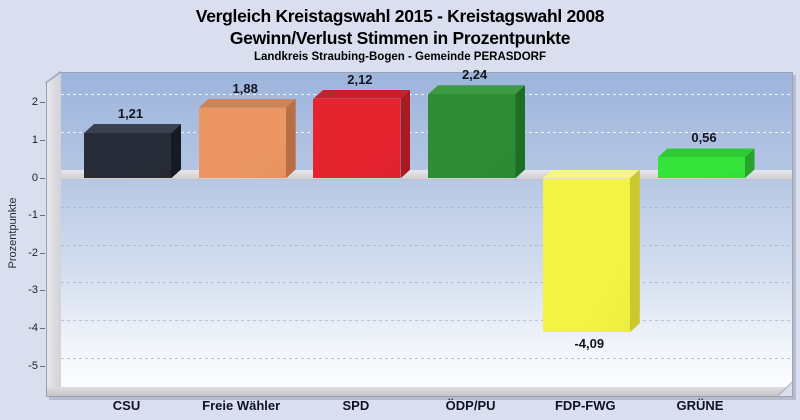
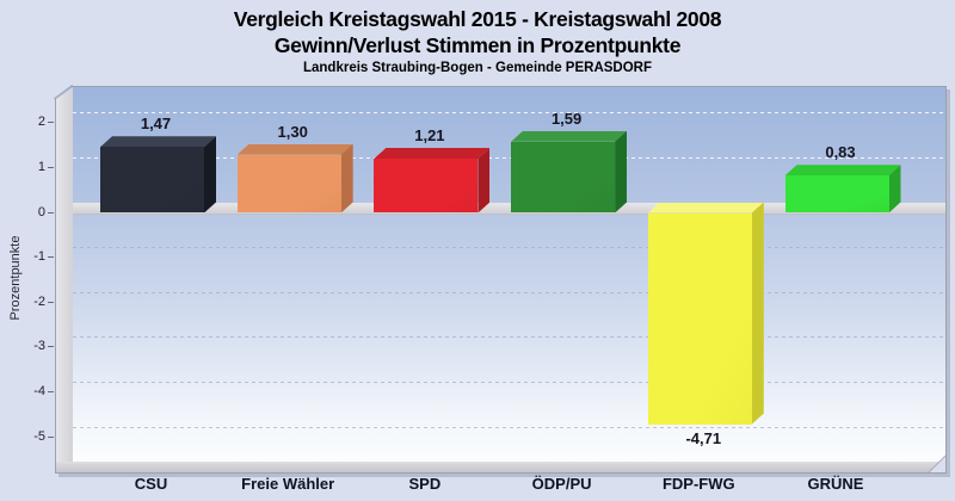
CSU: 1,21 -> 1,47
Freie Wähler: 1,88 -> 1,30
SPD: 2,12 -> 1,21
ÖDP/PU: 2,24 -> 1,59
FDP-FWG: -4,09 -> -4,71
GRÜNE: 0,56 -> 0,83
